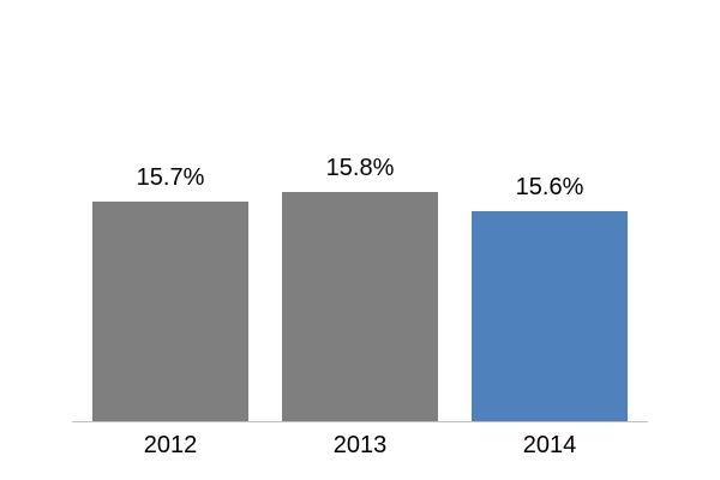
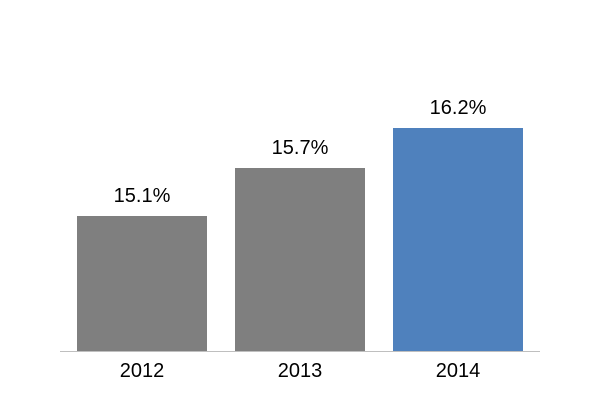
2012: 15.7% -> 15.1%
2013: 15.8% -> 15.7%
2014: 15.6% -> 16.2%
